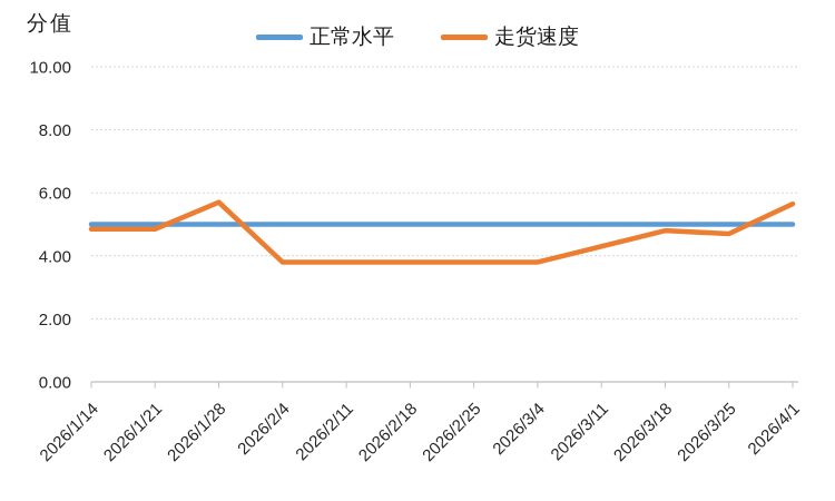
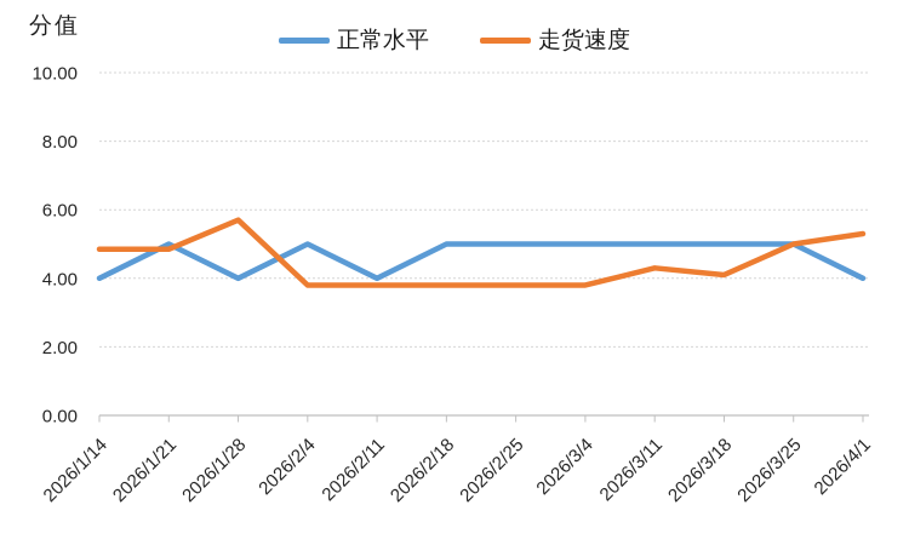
正常水平/2026/1/14: 5 -> 4
正常水平/2026/1/28: 5 -> 4
正常水平/2026/2/11: 5 -> 4
走货速度/2026/3/18: 4.8 -> 4.1
走货速度/2026/3/25: 4.7 -> 5.0
正常水平/2026/4/1: 5 -> 4
走货速度/2026/4/1: 5.7 -> 5.3
